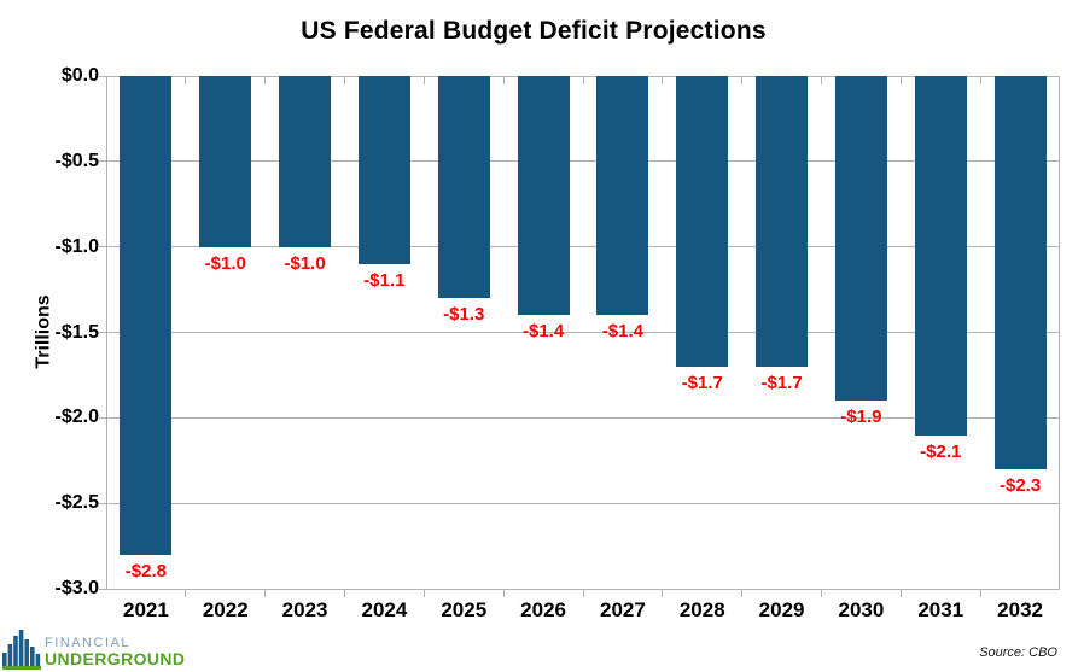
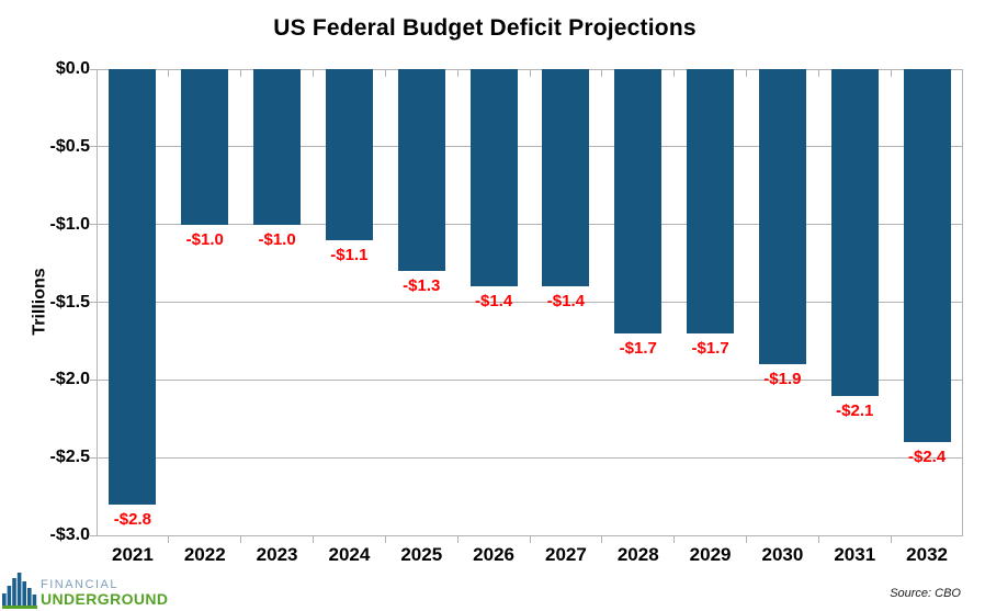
2032: -$2.3 -> -$2.4
